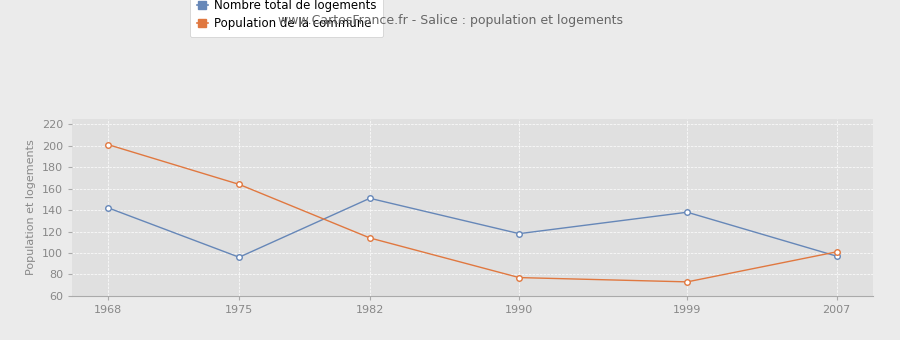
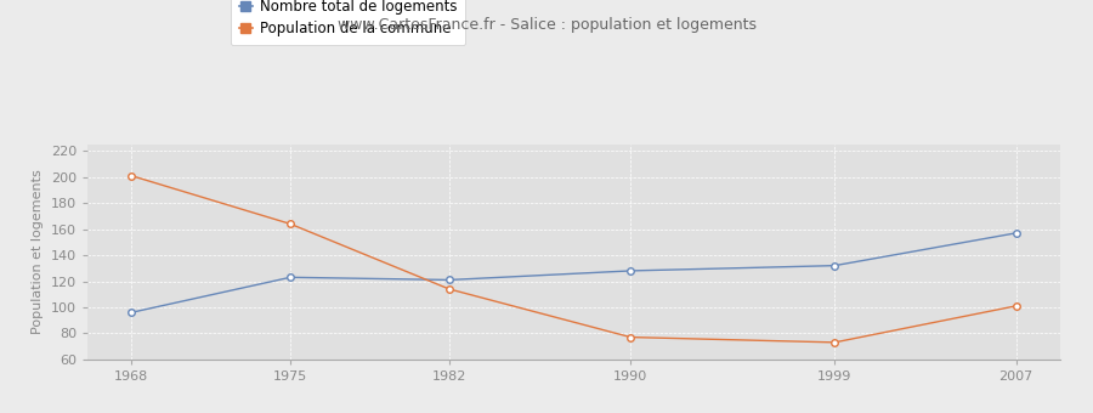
Nombre total de logements/1968: 142 -> 96
Nombre total de logements/1975: 96 -> 123
Nombre total de logements/1982: 151 -> 121
Nombre total de logements/1990: 118 -> 128
Nombre total de logements/1999: 138 -> 132
Nombre total de logements/2007: 97 -> 157
